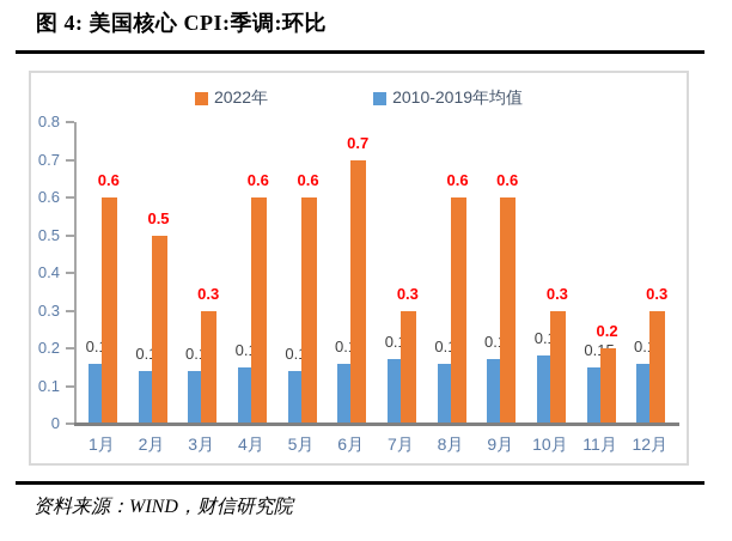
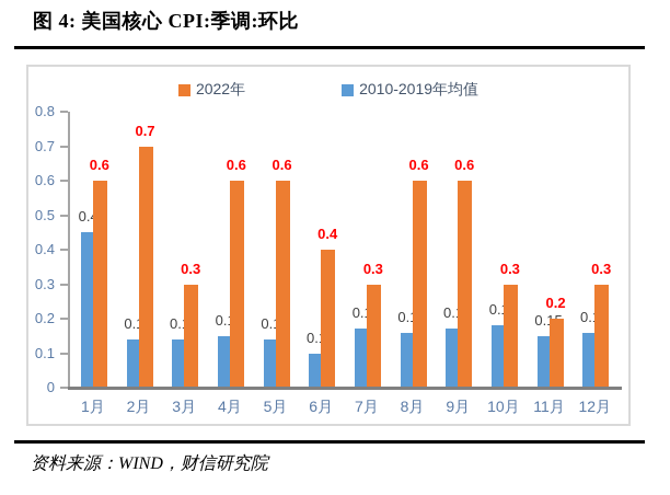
2010-2019年均值/1月: 0.16 -> 0.45
2022年/2月: 0.5 -> 0.7
2022年/6月: 0.7 -> 0.4
2010-2019年均值/6月: 0.16 -> 0.10
